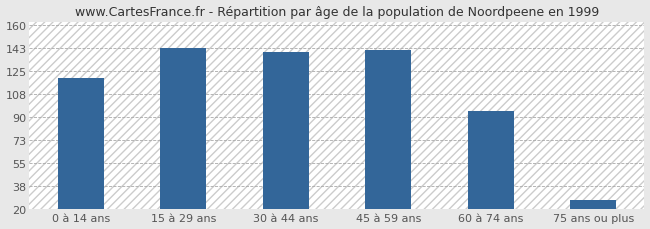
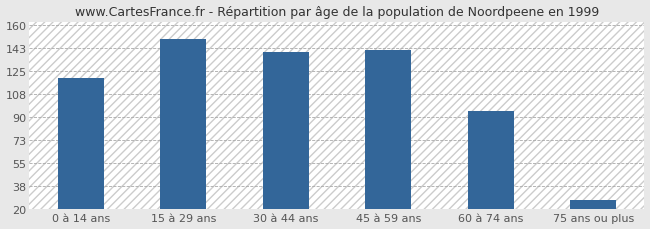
15 à 29 ans: 143 -> 150
